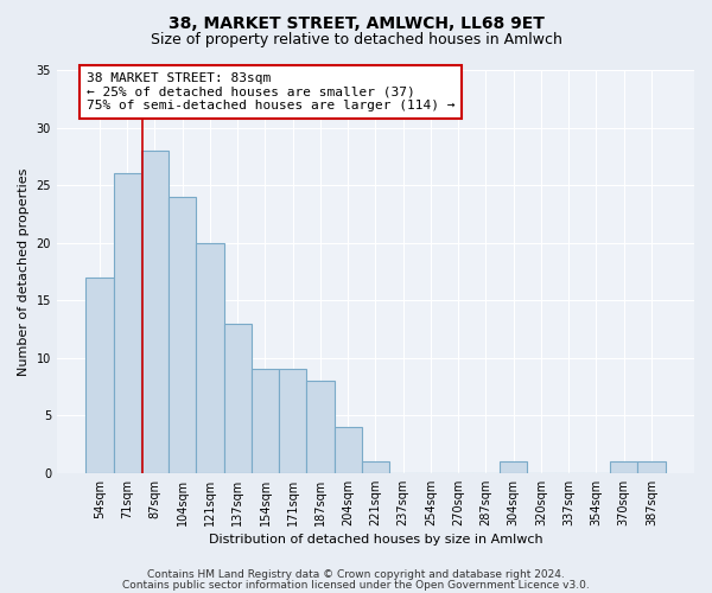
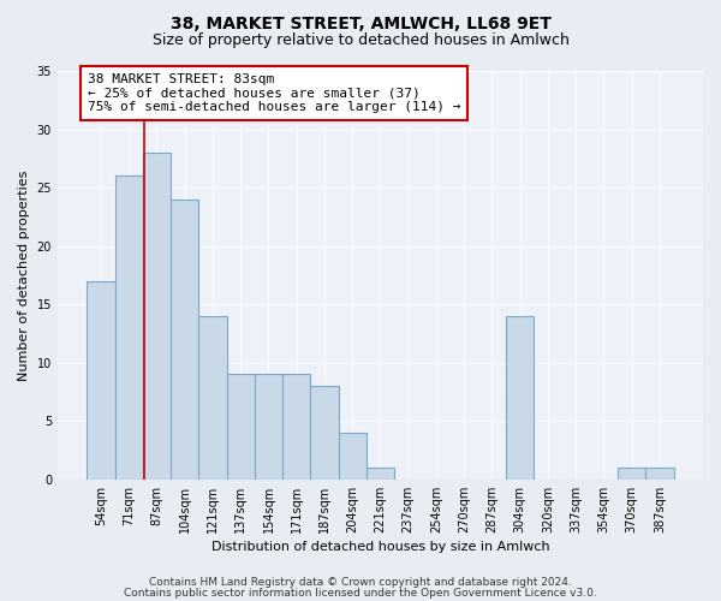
121sqm: 20 -> 14
137sqm: 13 -> 9
304sqm: 1 -> 14
